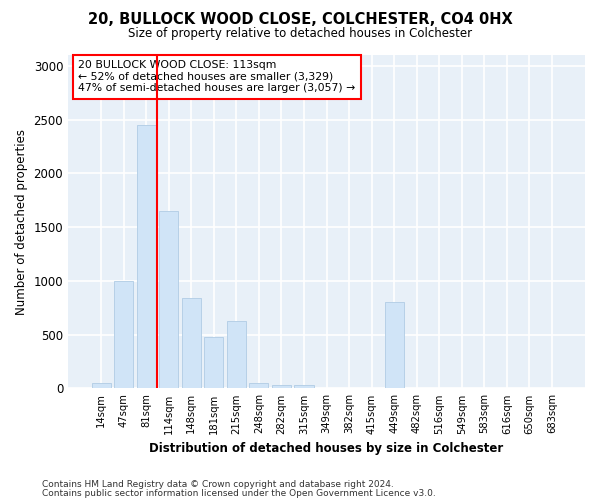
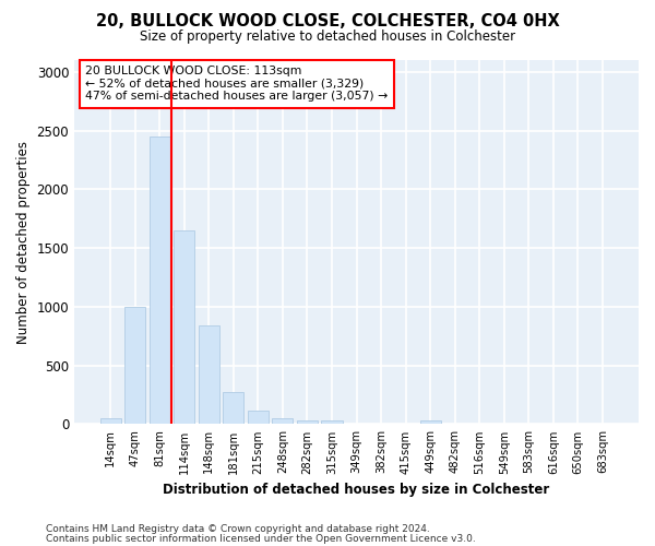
181sqm: 480 -> 280
215sqm: 630 -> 120
449sqm: 800 -> 30
